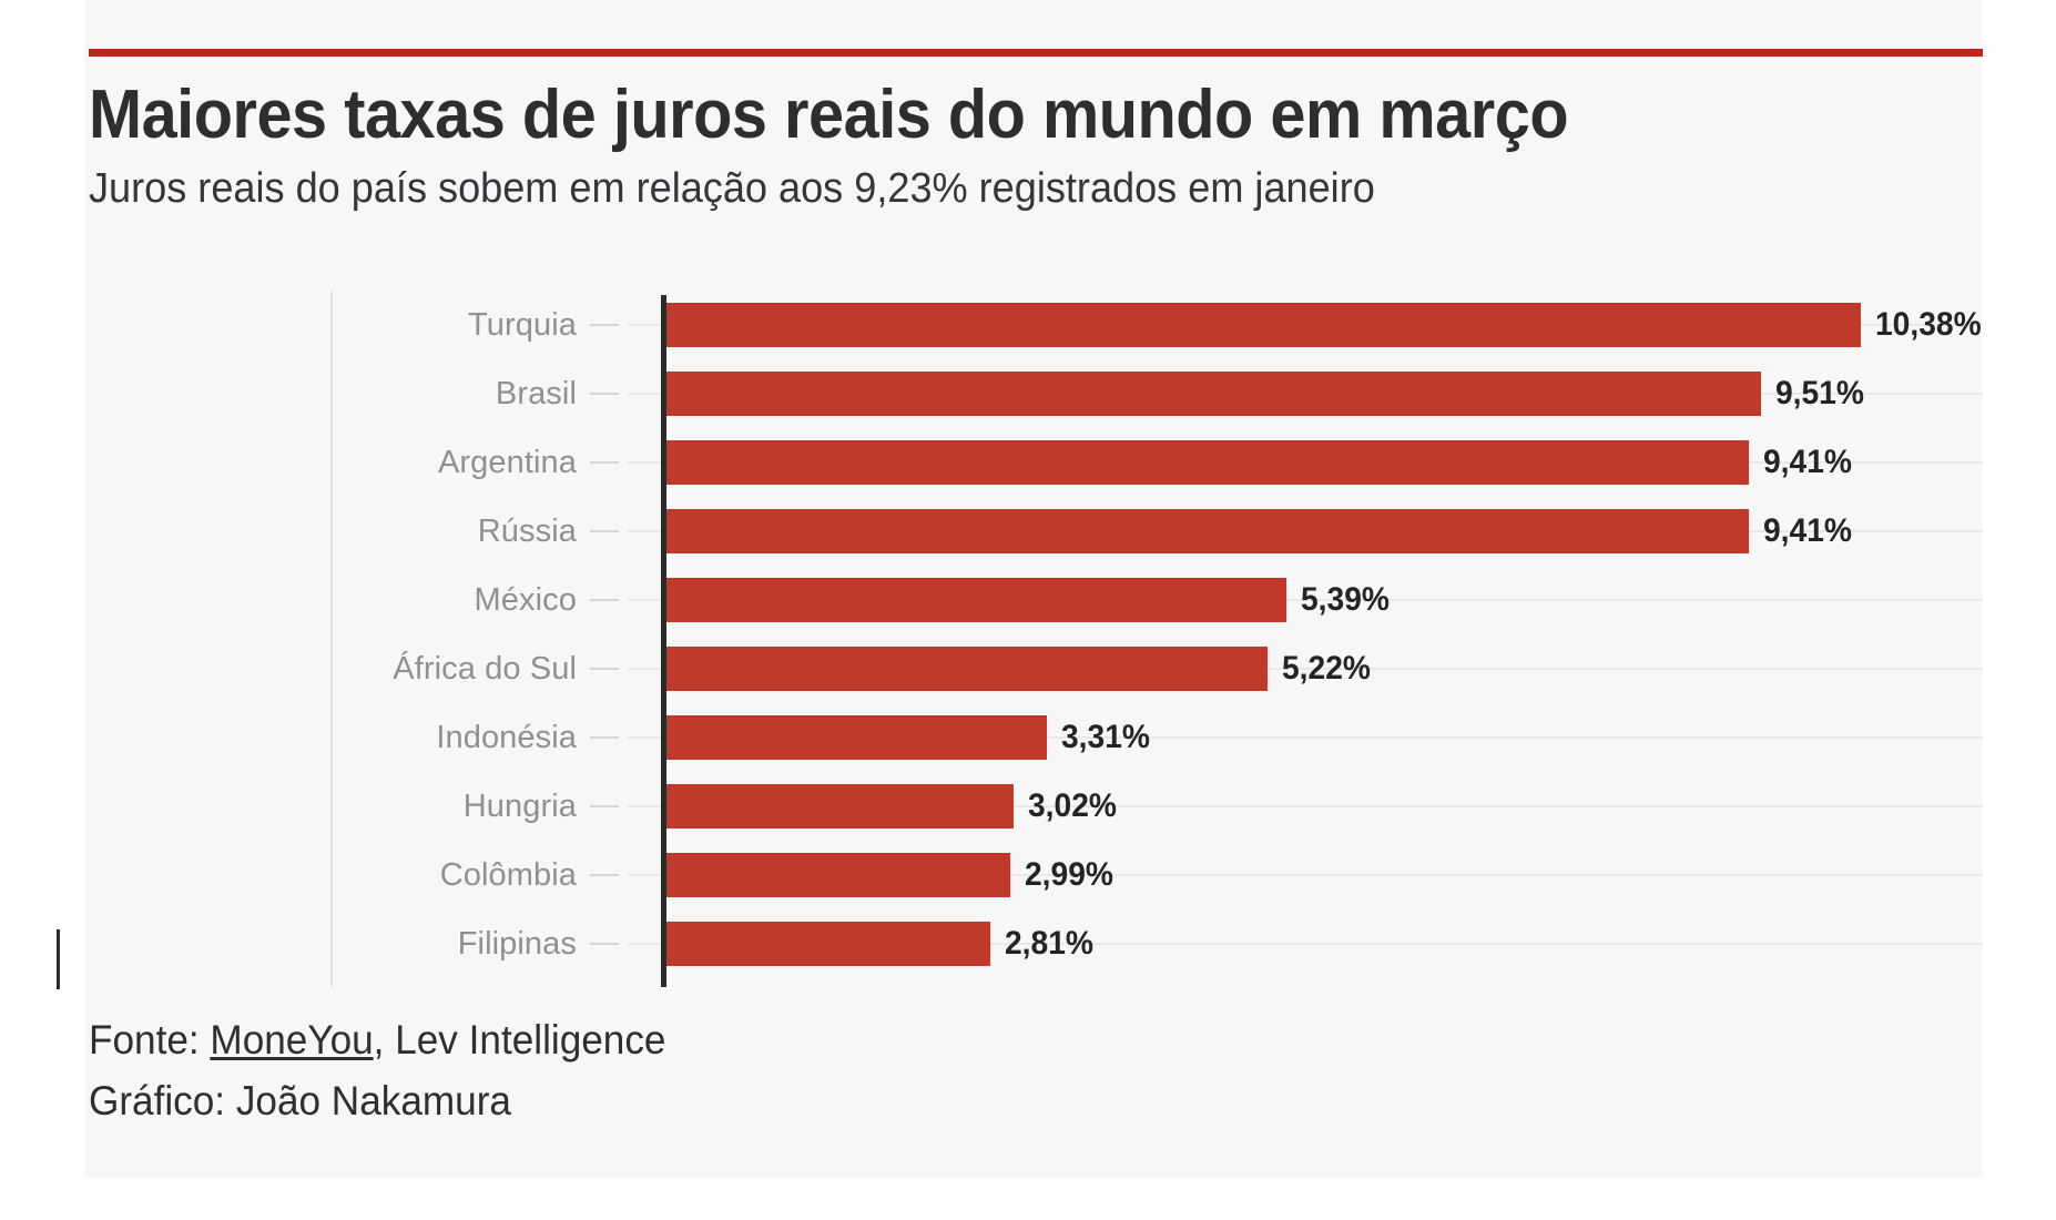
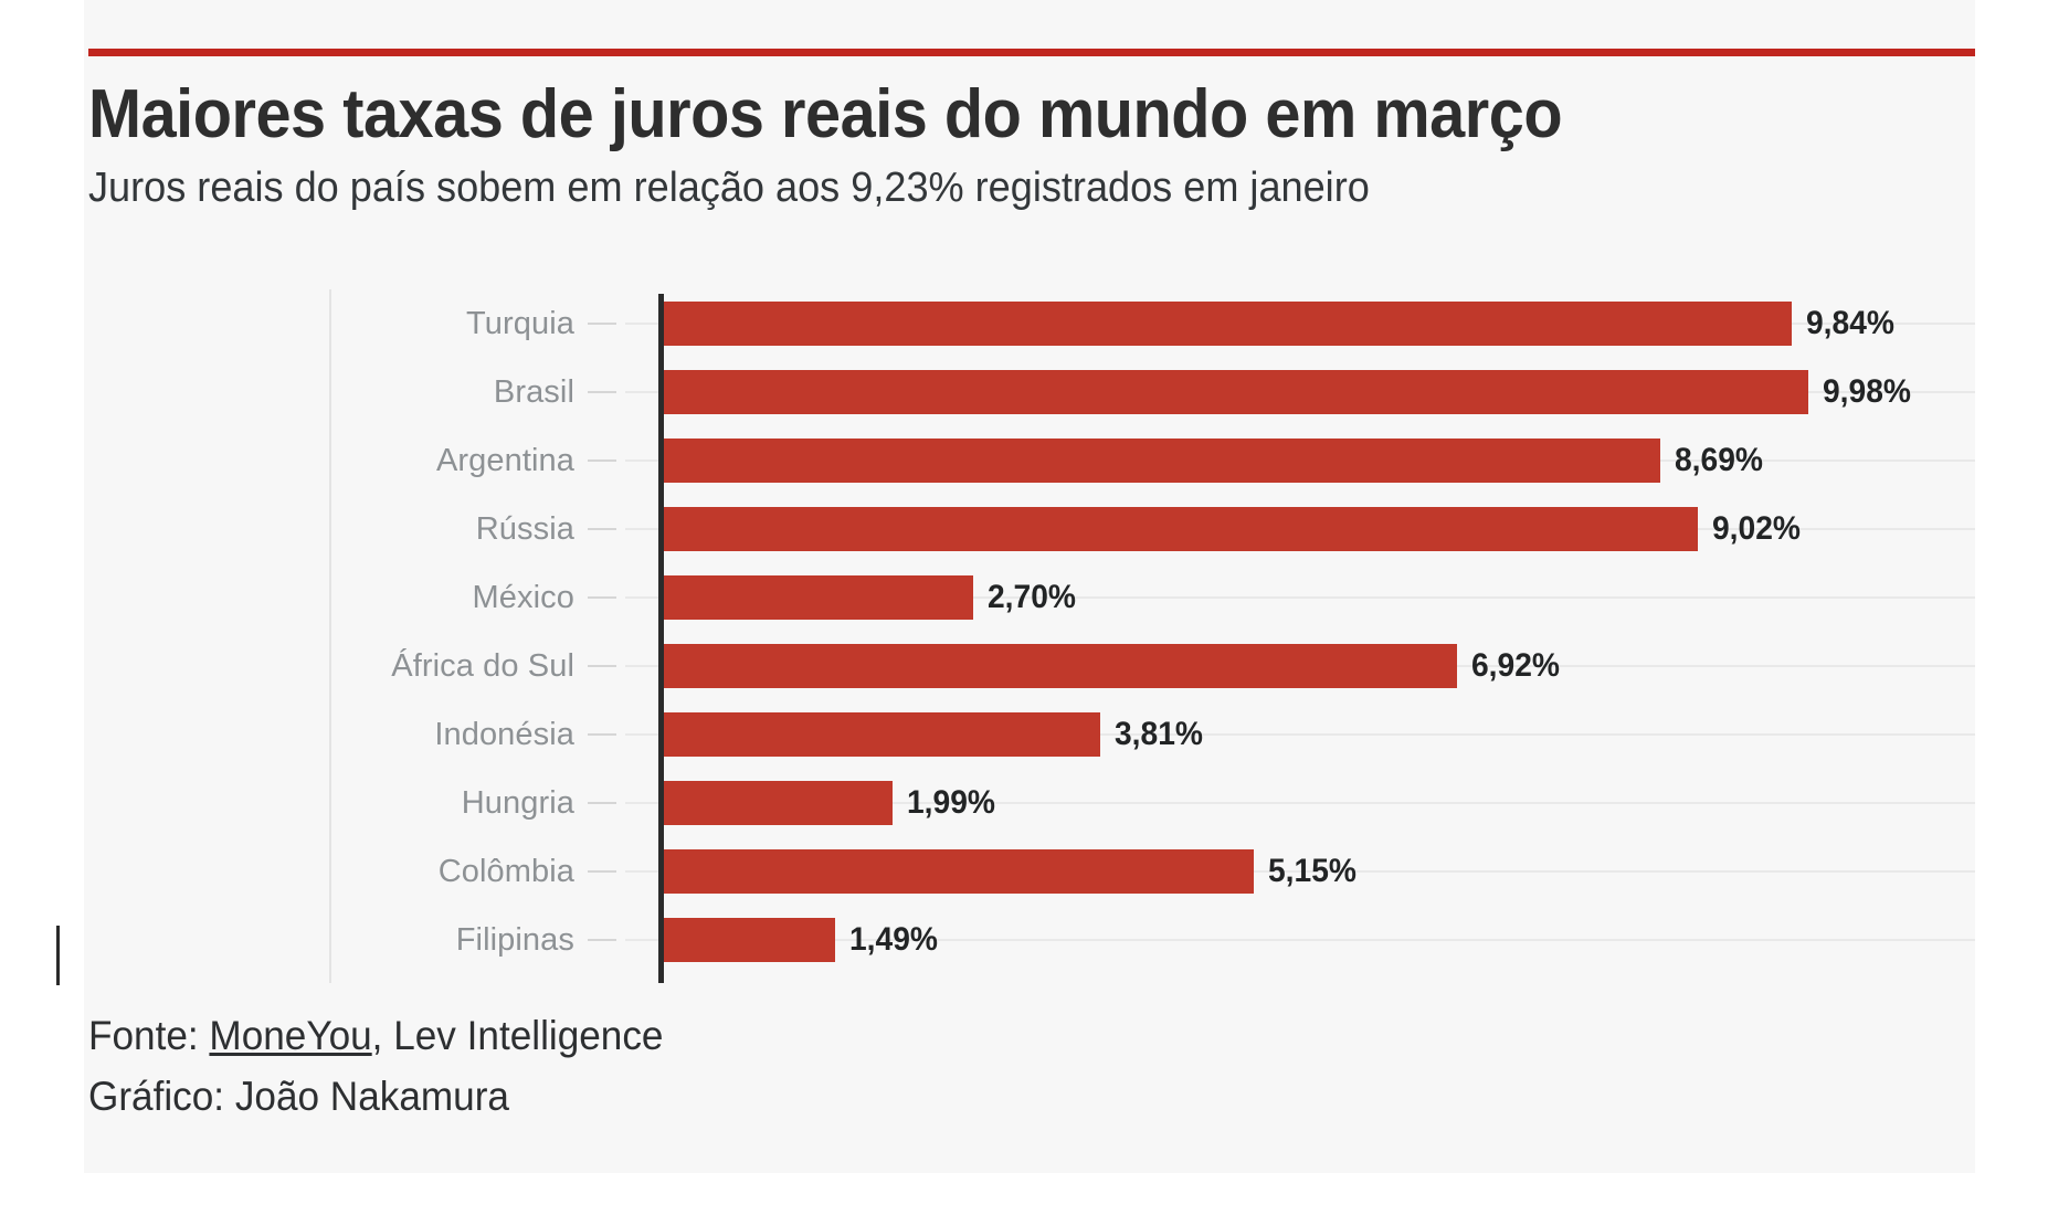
Turquia: 10,38% -> 9,84%
Brasil: 9,51% -> 9,98%
Argentina: 9,41% -> 8,69%
Rússia: 9,41% -> 9,02%
México: 5,39% -> 2,70%
África do Sul: 5,22% -> 6,92%
Indonésia: 3,31% -> 3,81%
Hungria: 3,02% -> 1,99%
Colômbia: 2,99% -> 5,15%
Filipinas: 2,81% -> 1,49%
